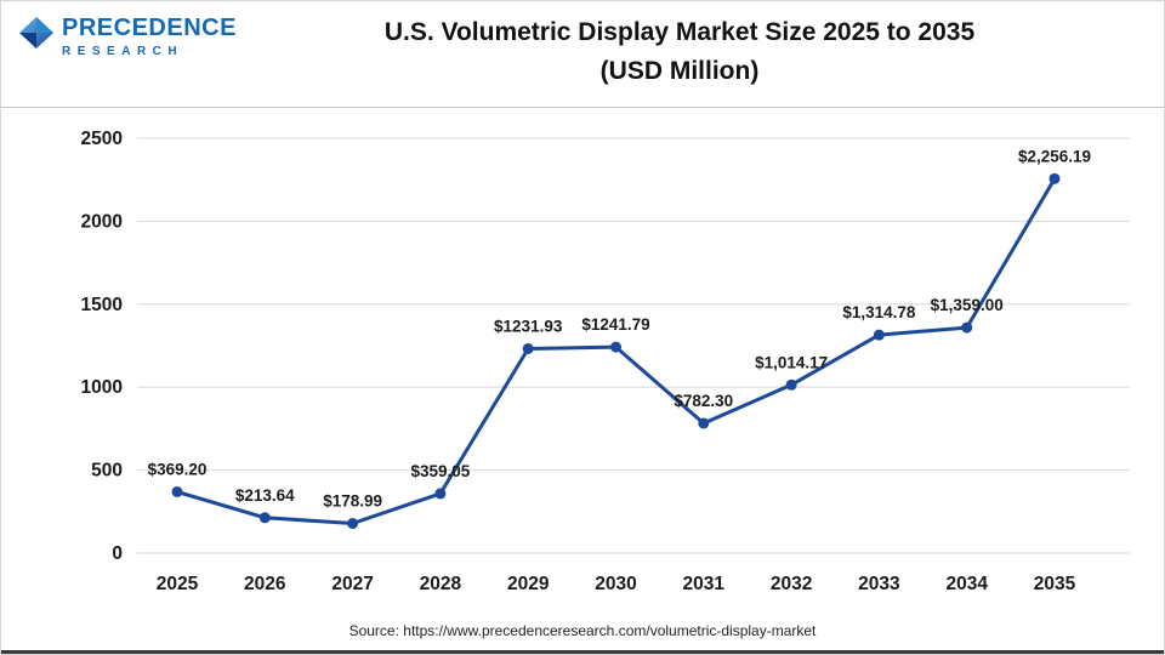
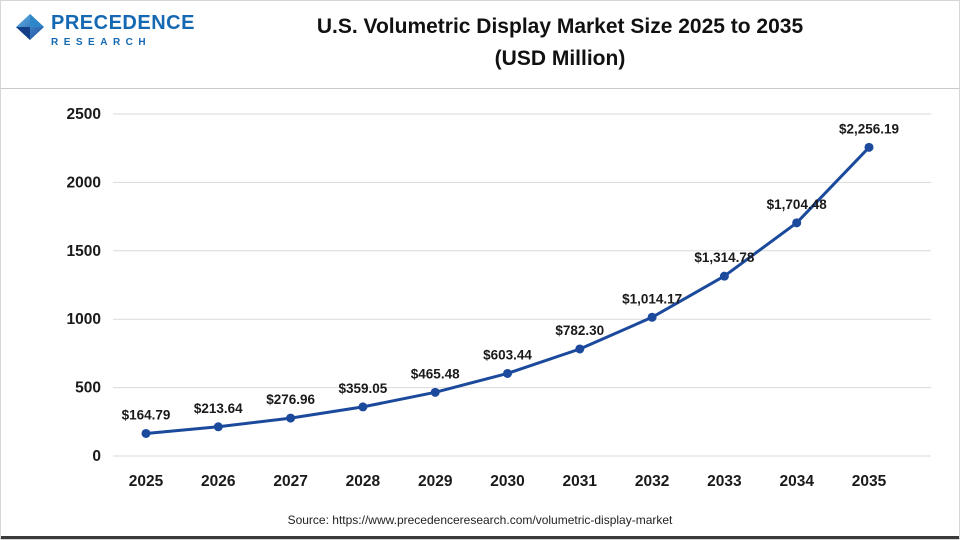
2025: $369.20 -> $164.79
2027: $178.99 -> $276.96
2029: $1231.93 -> $465.48
2030: $1241.79 -> $603.44
2034: $1,359.00 -> $1,704.48
